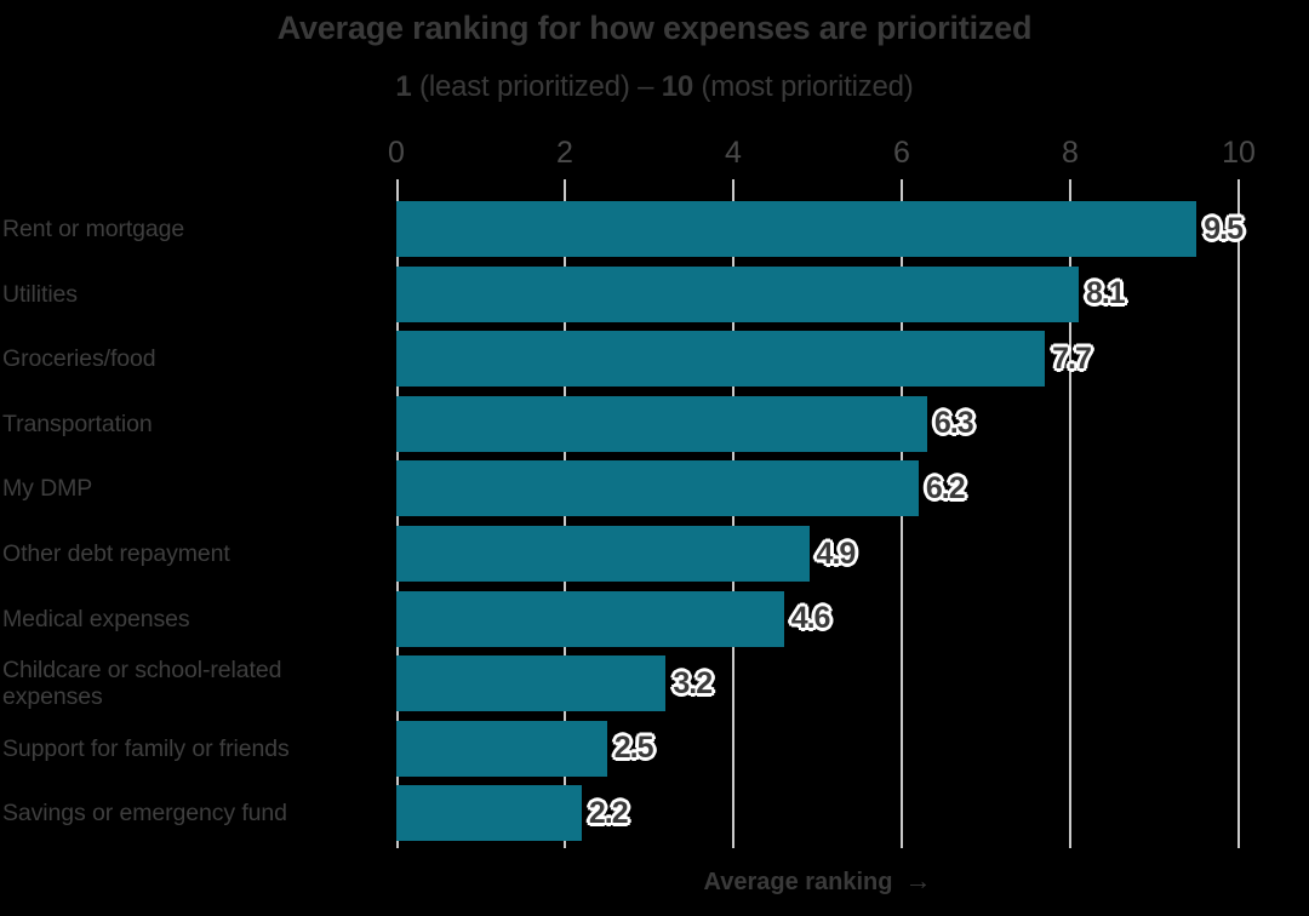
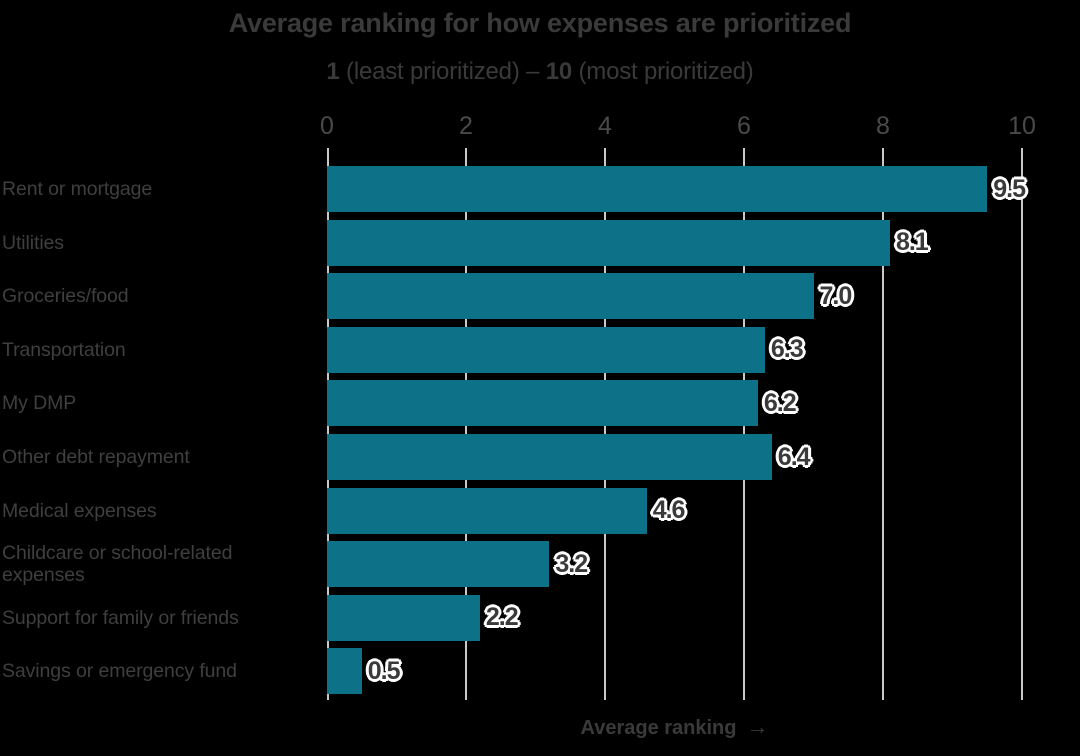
Groceries/food: 7.7 -> 7.0
Other debt repayment: 4.9 -> 6.4
Support for family or friends: 2.5 -> 2.2
Savings or emergency fund: 2.2 -> 0.5
